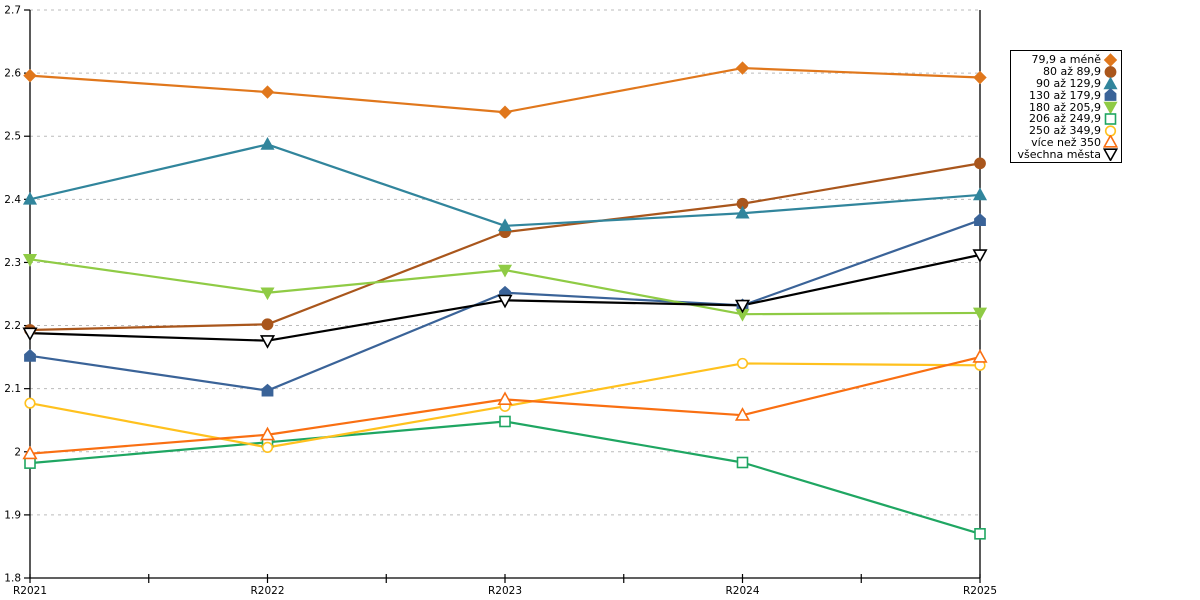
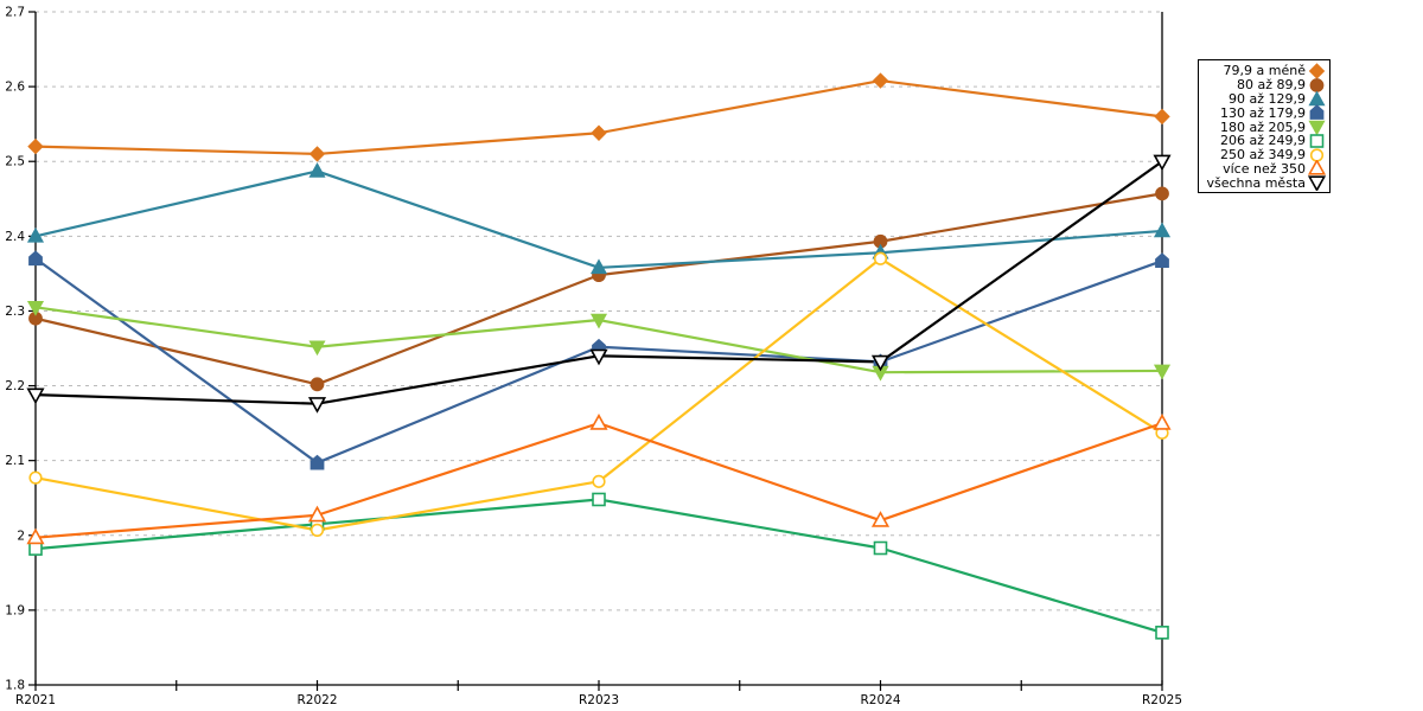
79,9 a méně/R2021: 2.60 -> 2.52
80 až 89,9/R2021: 2.19 -> 2.29
130 až 179,9/R2021: 2.15 -> 2.37
79,9 a méně/R2022: 2.57 -> 2.51
více než 350/R2023: 2.08 -> 2.15
250 až 349,9/R2024: 2.14 -> 2.37
více než 350/R2024: 2.06 -> 2.02
79,9 a méně/R2025: 2.59 -> 2.56
všechna města/R2025: 2.31 -> 2.50
